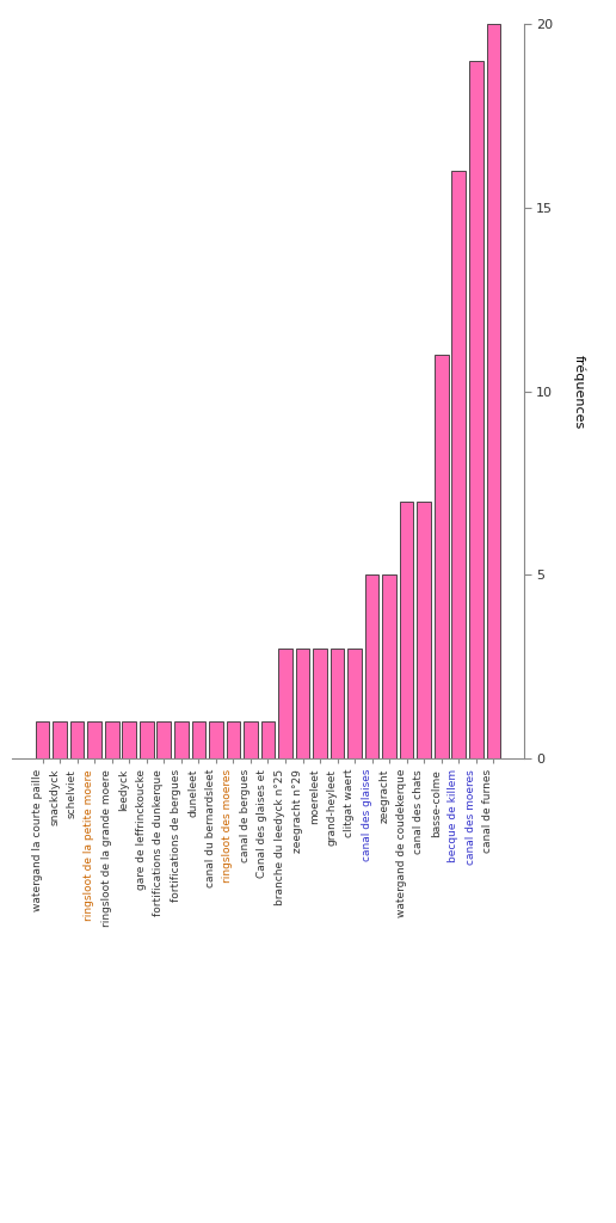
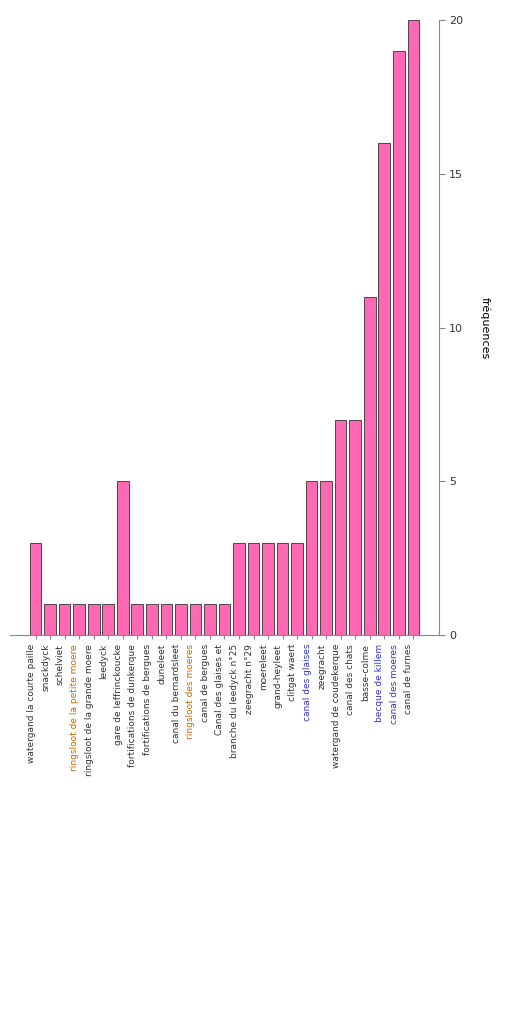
watergand la courte paille: 1 -> 3
gare de leffrinckoucke: 1 -> 5
